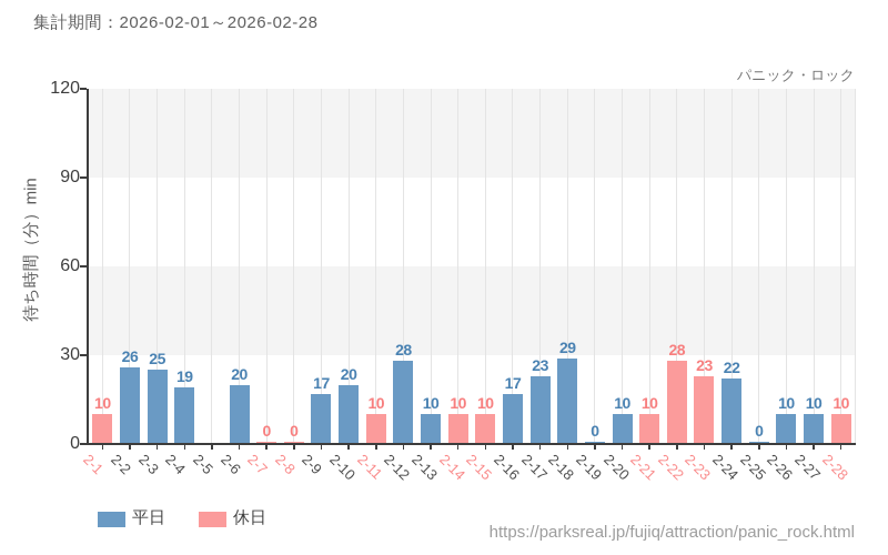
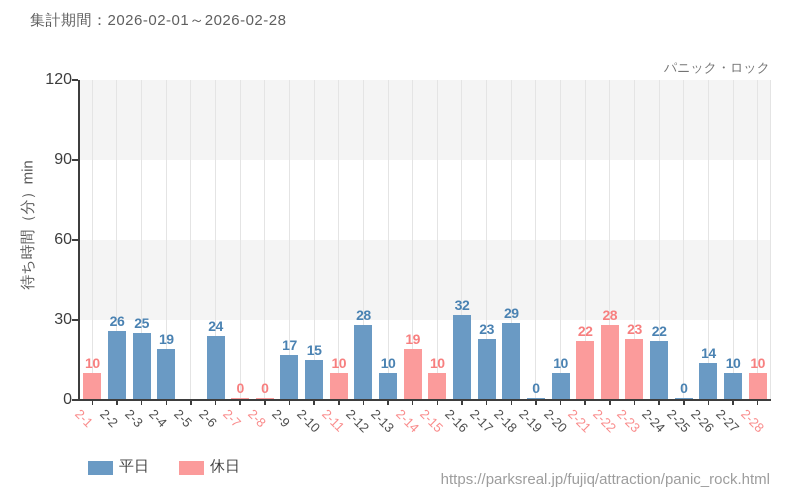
2-6: 20 -> 24
2-10: 20 -> 15
2-14: 10 -> 19
2-16: 17 -> 32
2-21: 10 -> 22
2-26: 10 -> 14
